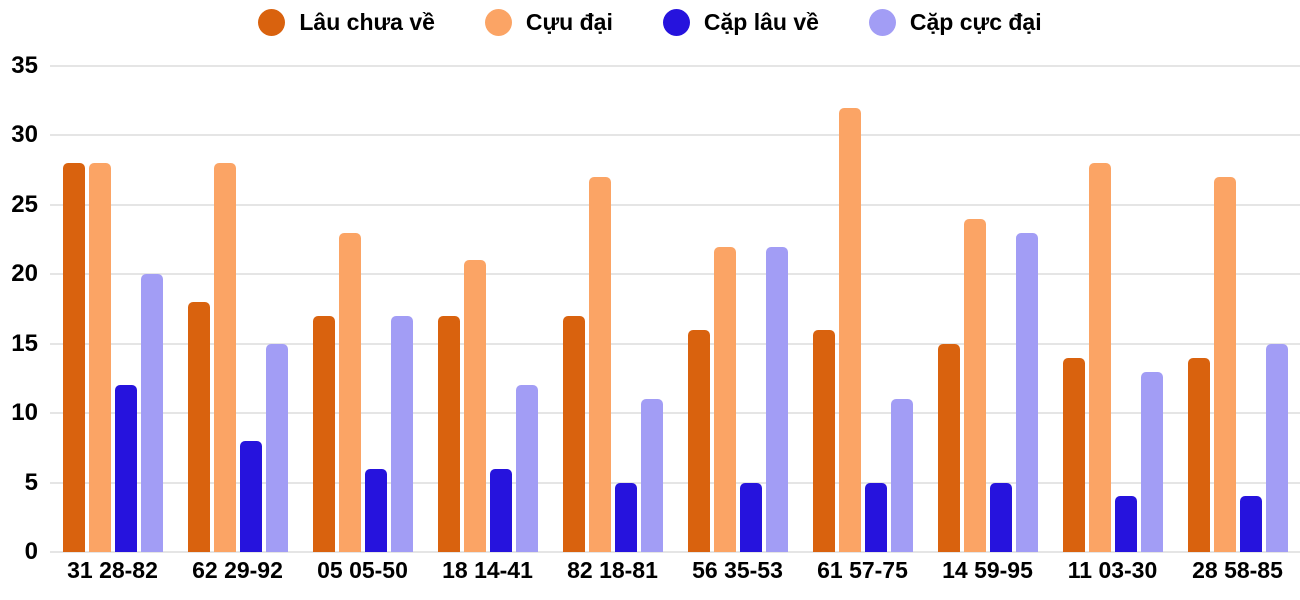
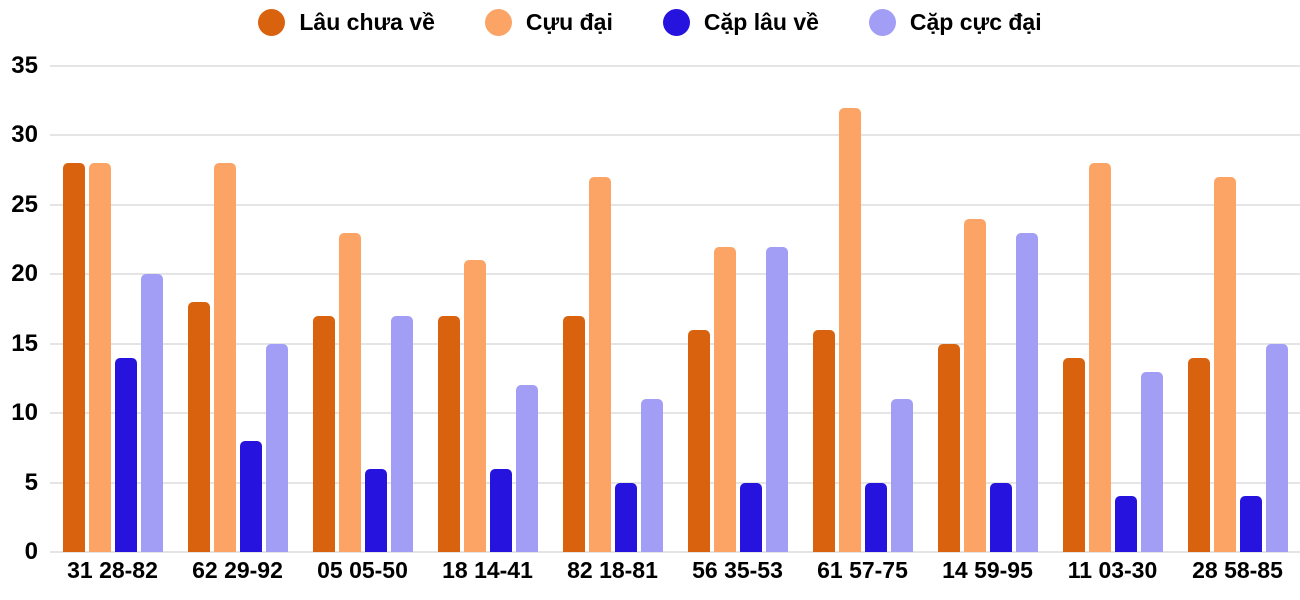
Cặp lâu về/31 28-82: 12 -> 14
